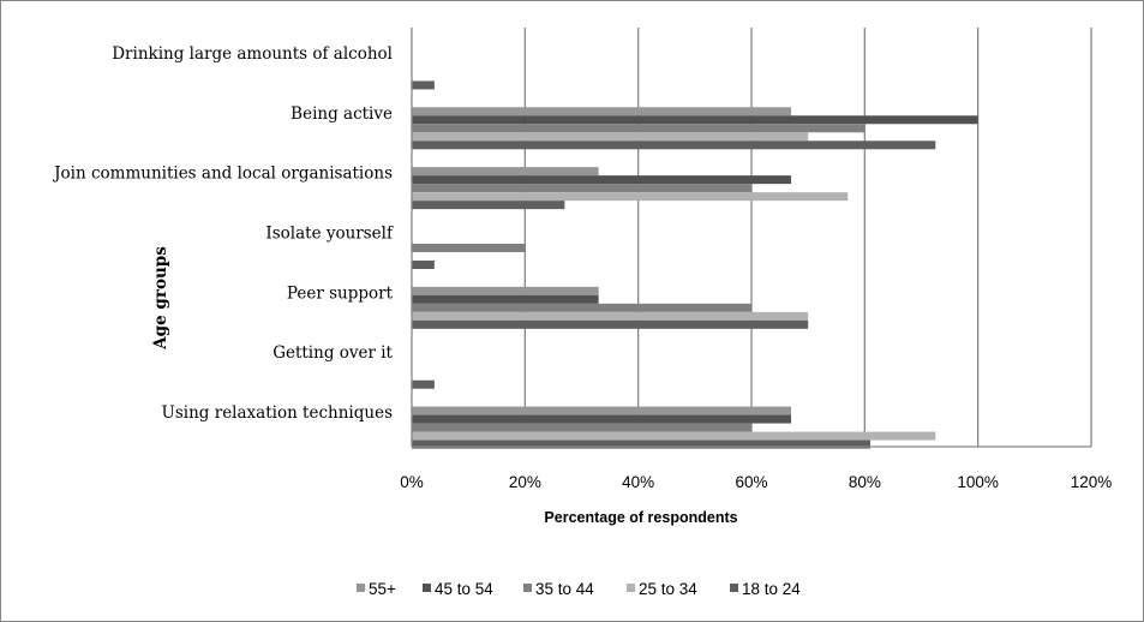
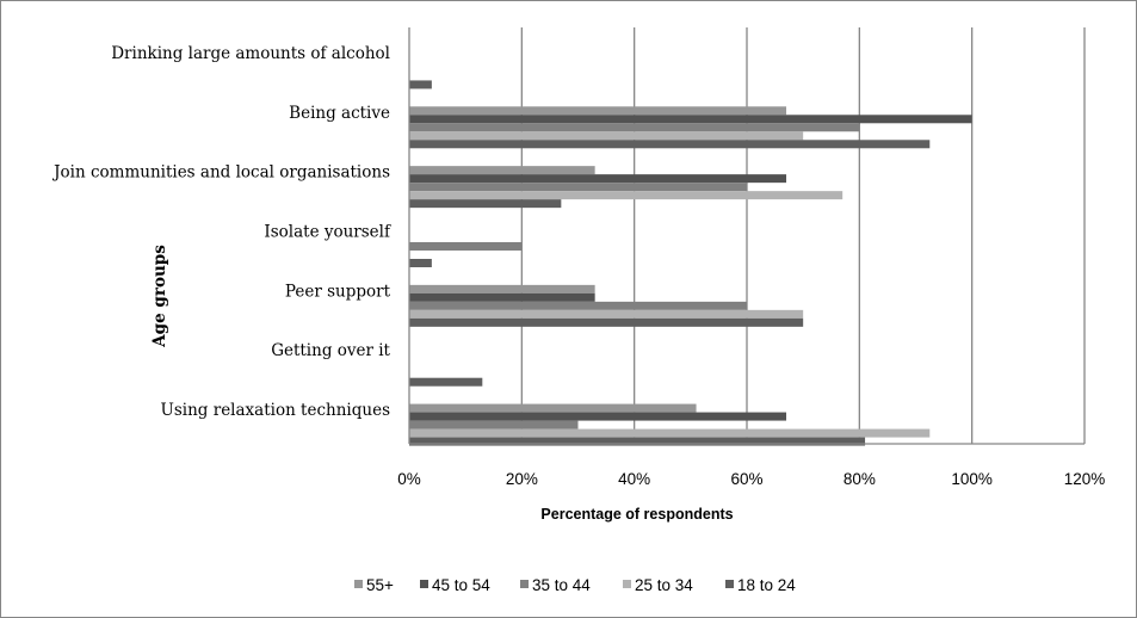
18 to 24/Getting over it: 4% -> 13%
55+/Using relaxation techniques: 67% -> 51%
35 to 44/Using relaxation techniques: 60% -> 30%
